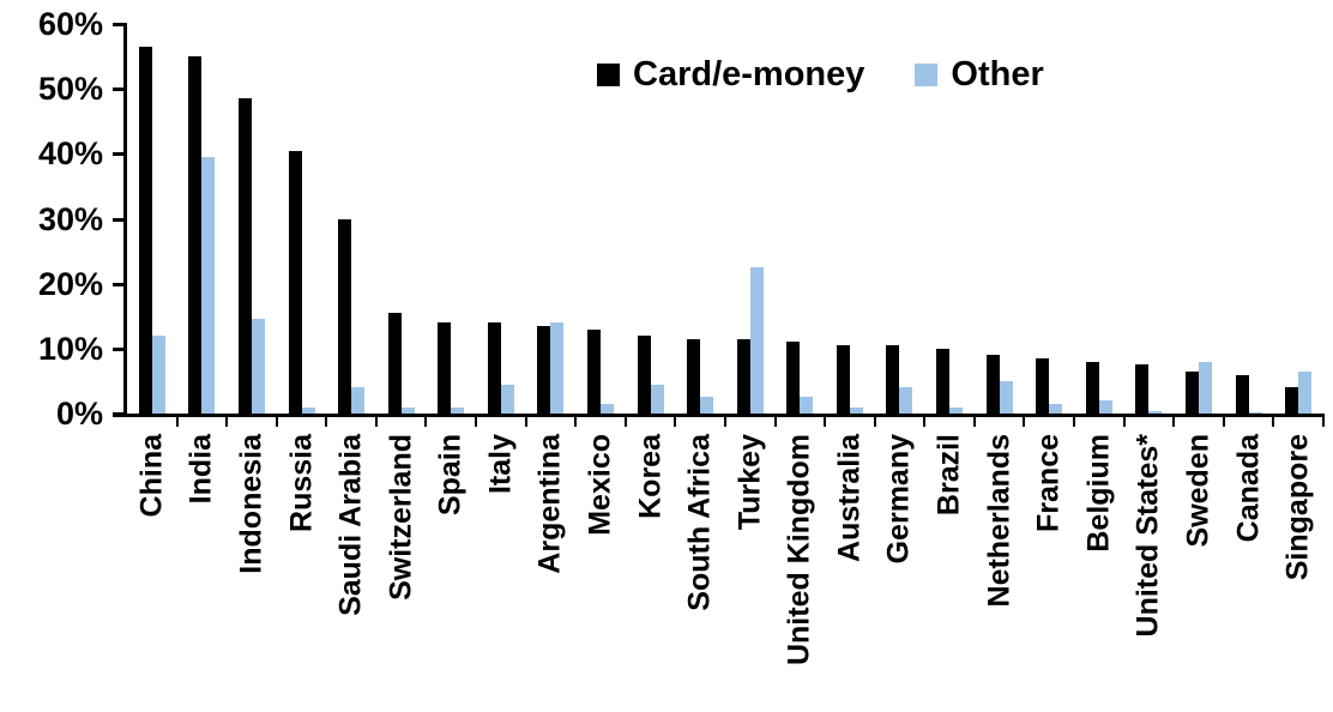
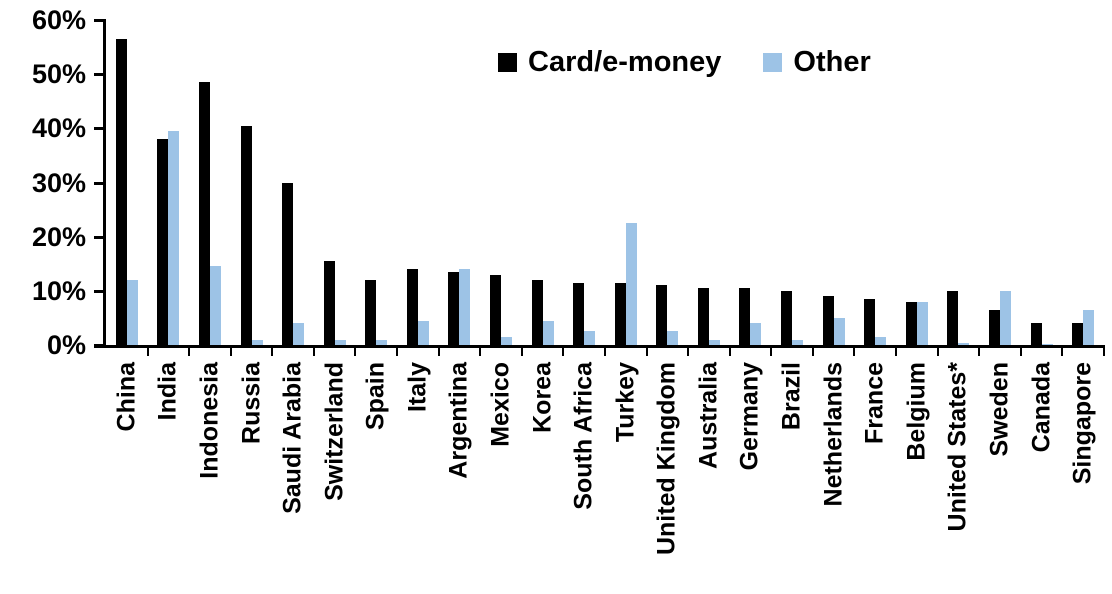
Card/e-money/India: 55% -> 38%
Card/e-money/Spain: 14% -> 12%
Other/Belgium: 2% -> 8%
Card/e-money/United States*: 8% -> 10%
Other/Sweden: 8% -> 10%
Card/e-money/Canada: 6% -> 4%
